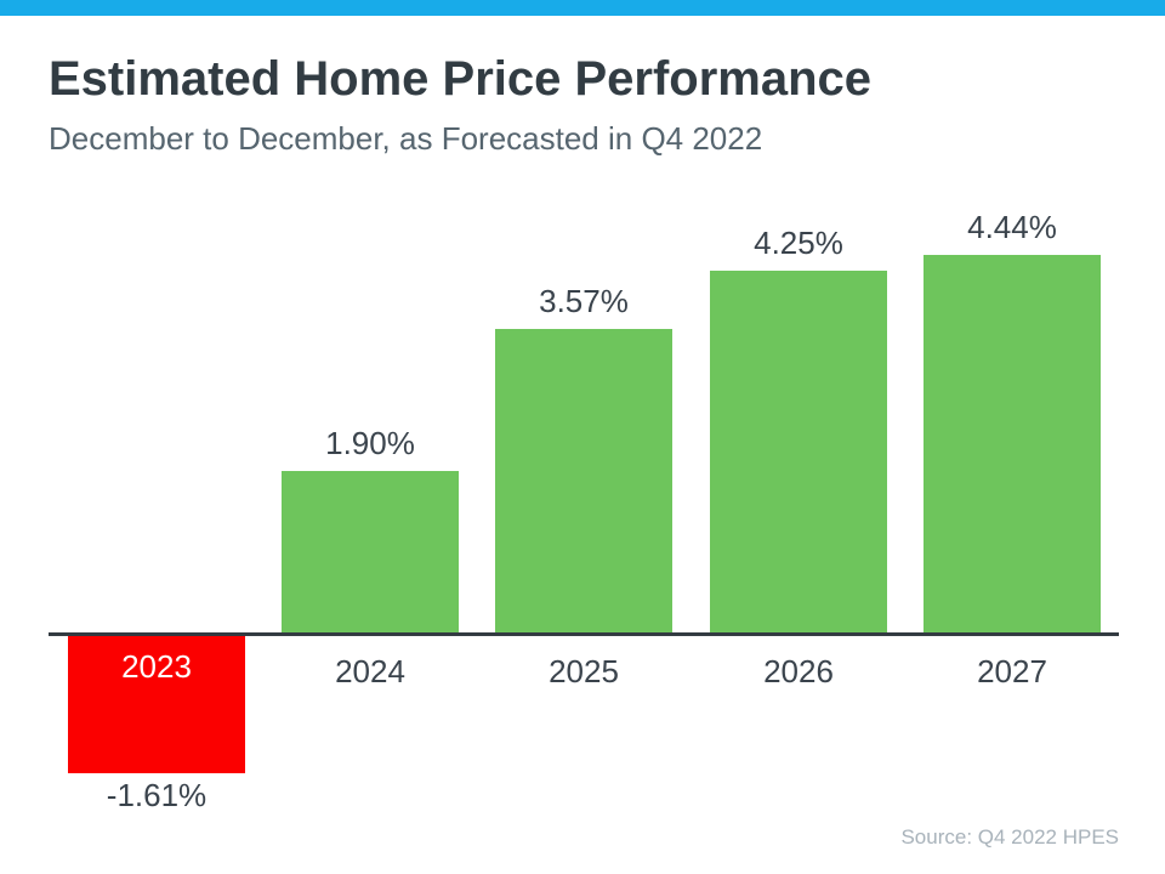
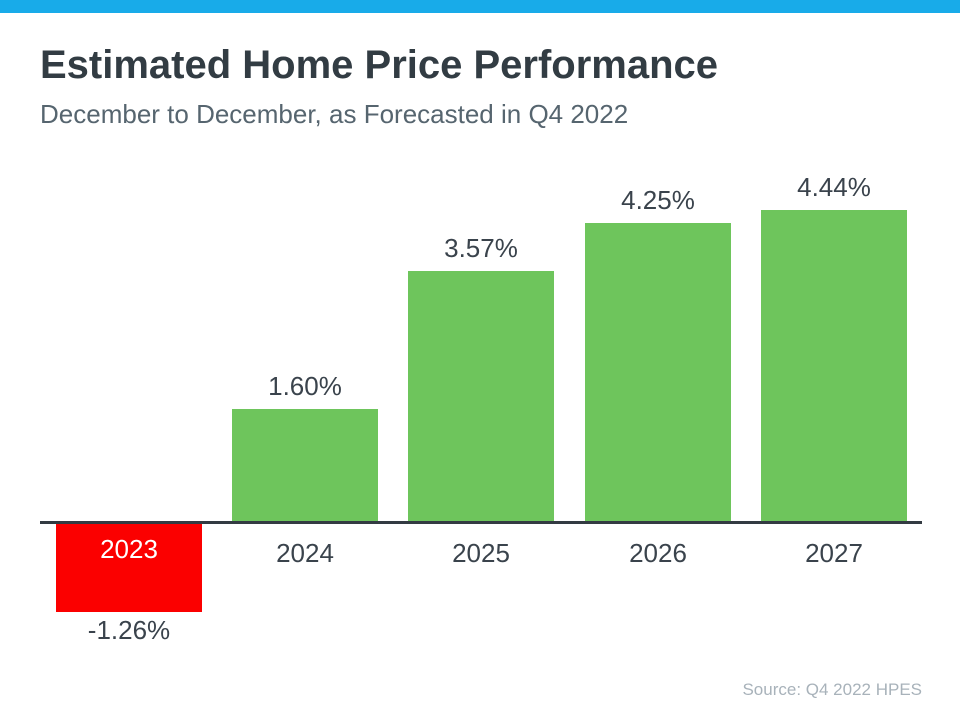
2023: -1.61% -> -1.26%
2024: 1.90% -> 1.60%
